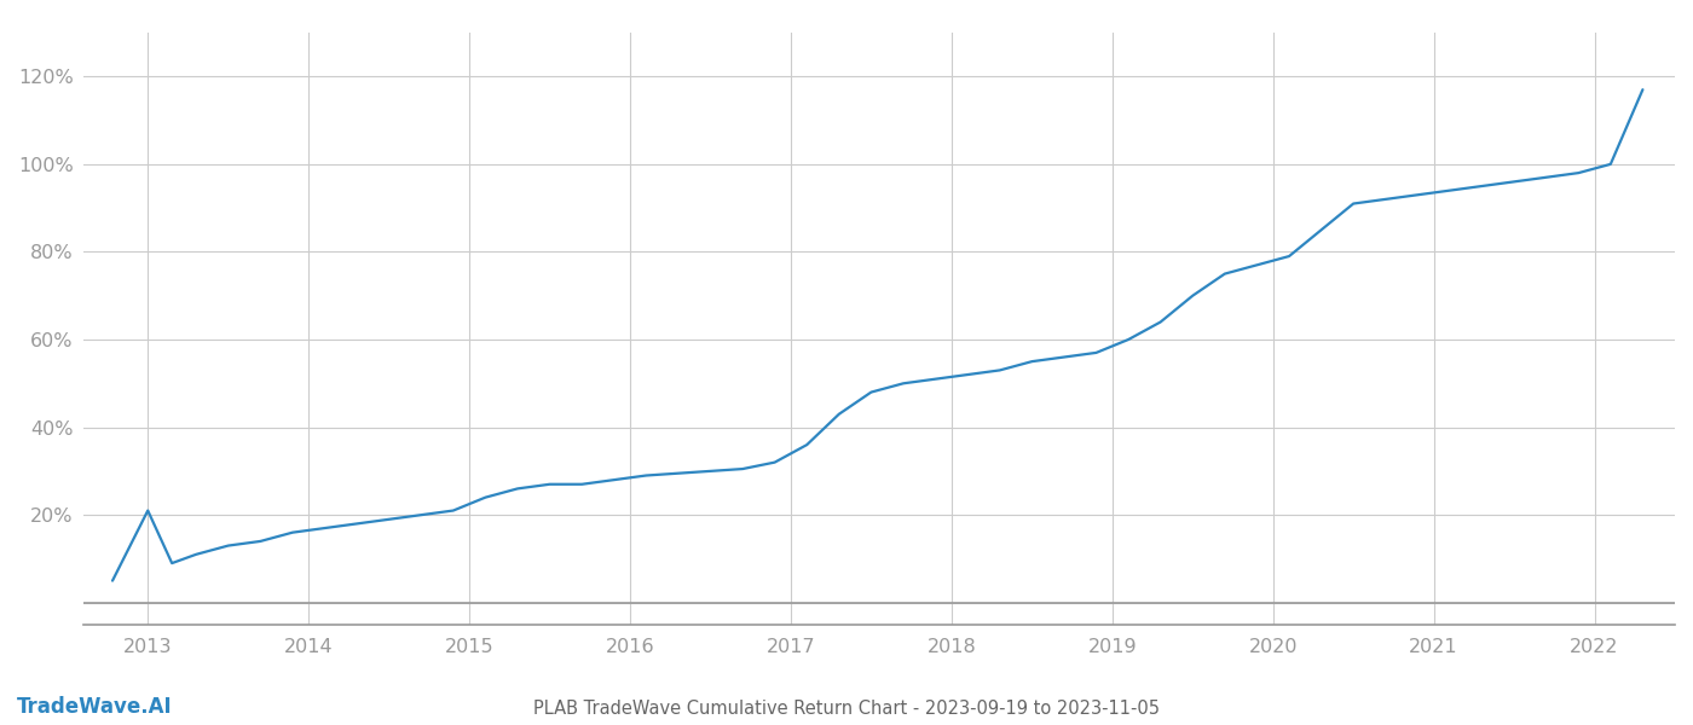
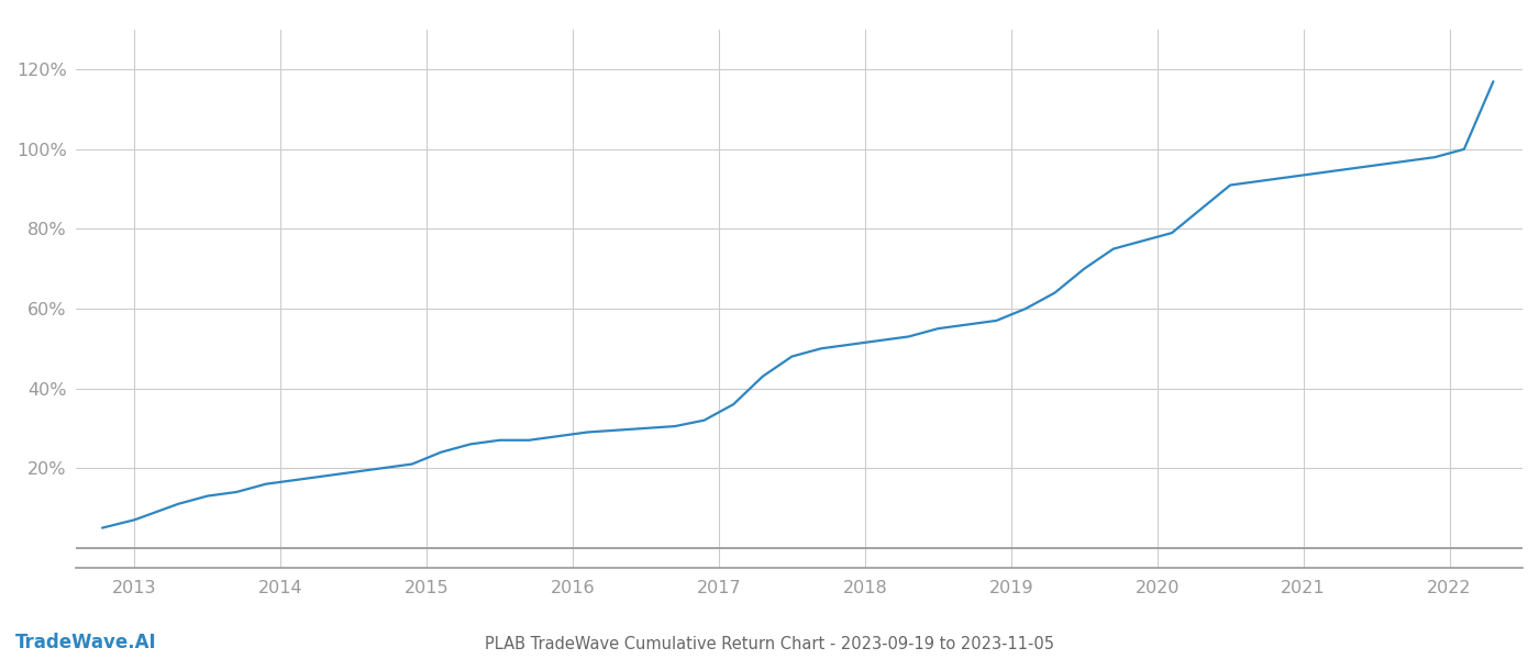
2013: 21.0% -> 7.0%
